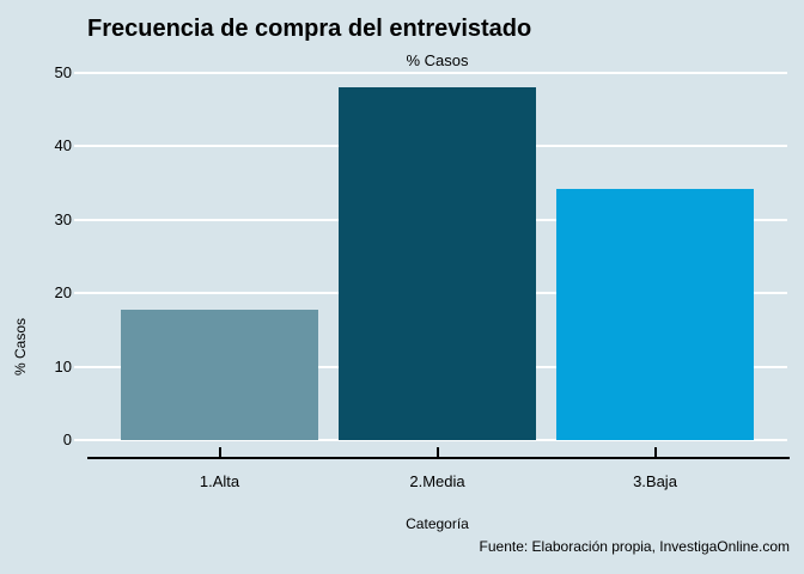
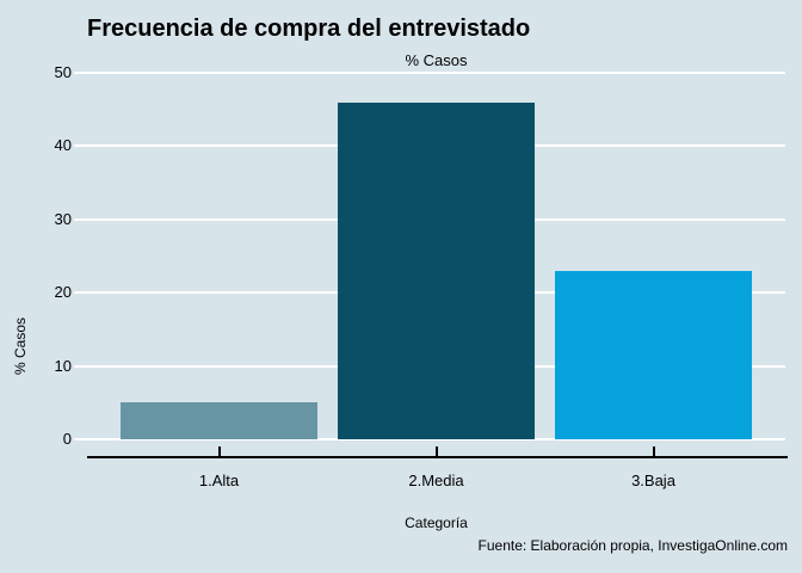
1.Alta: 18 -> 5
2.Media: 48 -> 46
3.Baja: 34 -> 23
